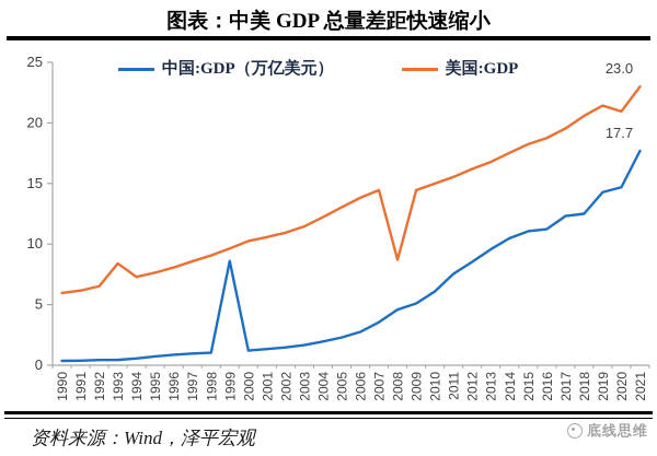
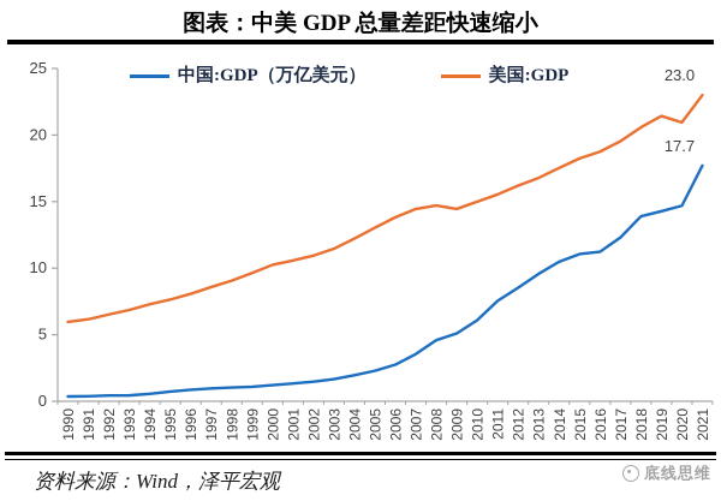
美国:GDP/1993: 8.4 -> 6.9
中国:GDP（万亿美元）/1999: 8.6 -> 1.1
美国:GDP/2008: 8.7 -> 14.7
中国:GDP（万亿美元）/2018: 12.5 -> 13.9
